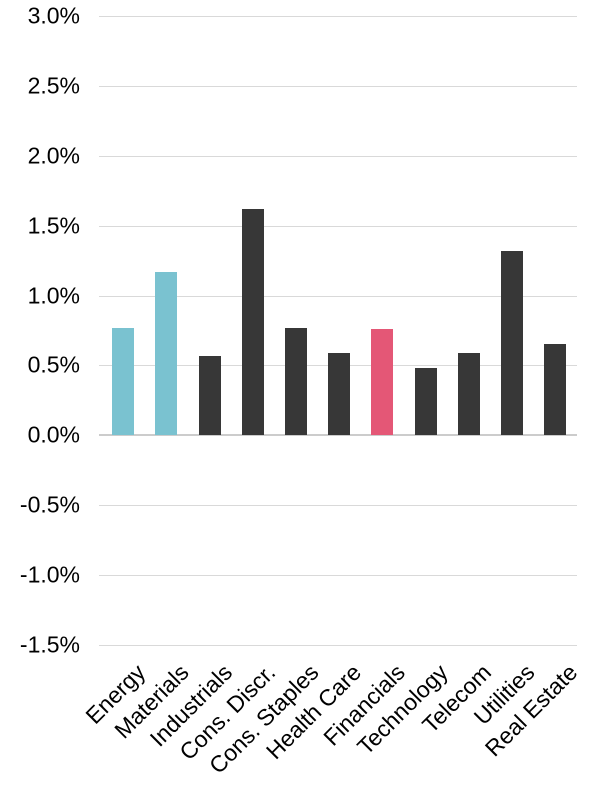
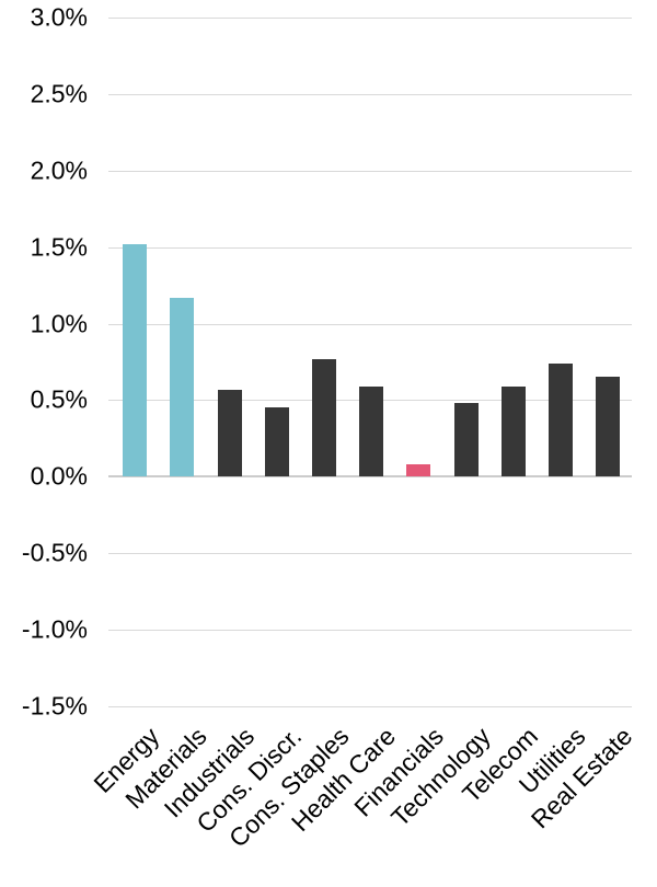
Energy: 0.77% -> 1.52%
Cons. Discr.: 1.62% -> 0.45%
Financials: 0.76% -> 0.08%
Utilities: 1.32% -> 0.74%
